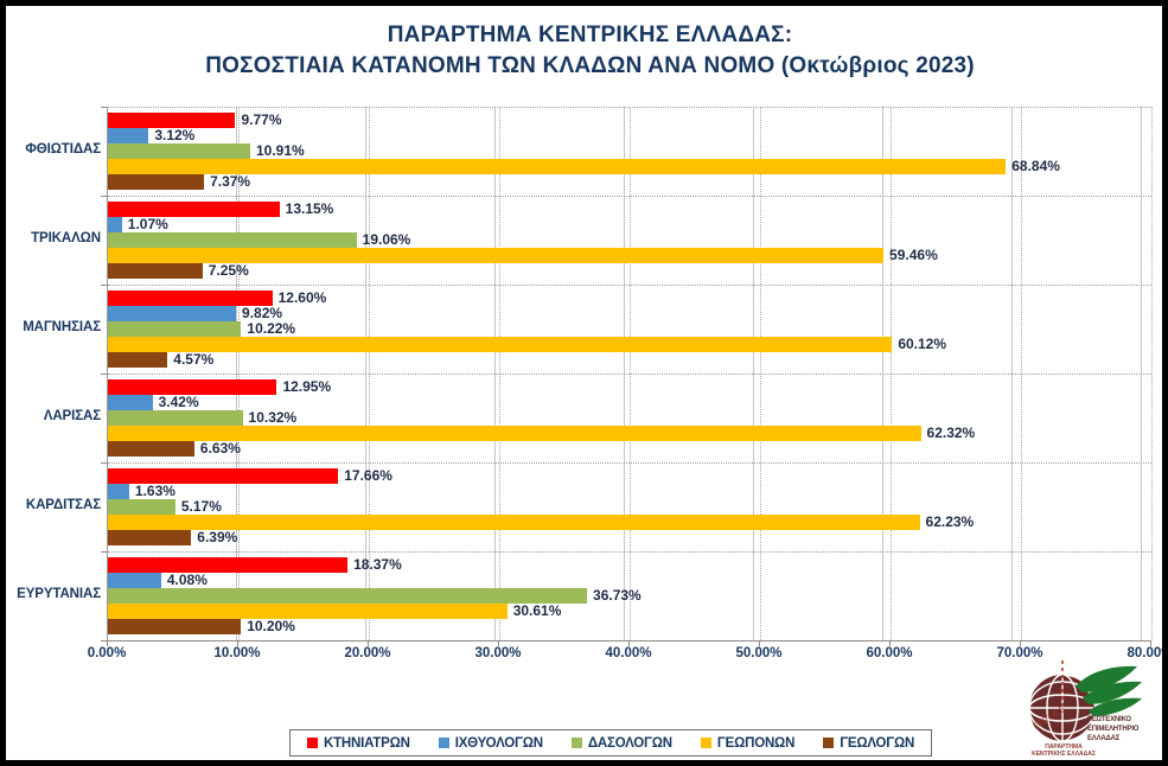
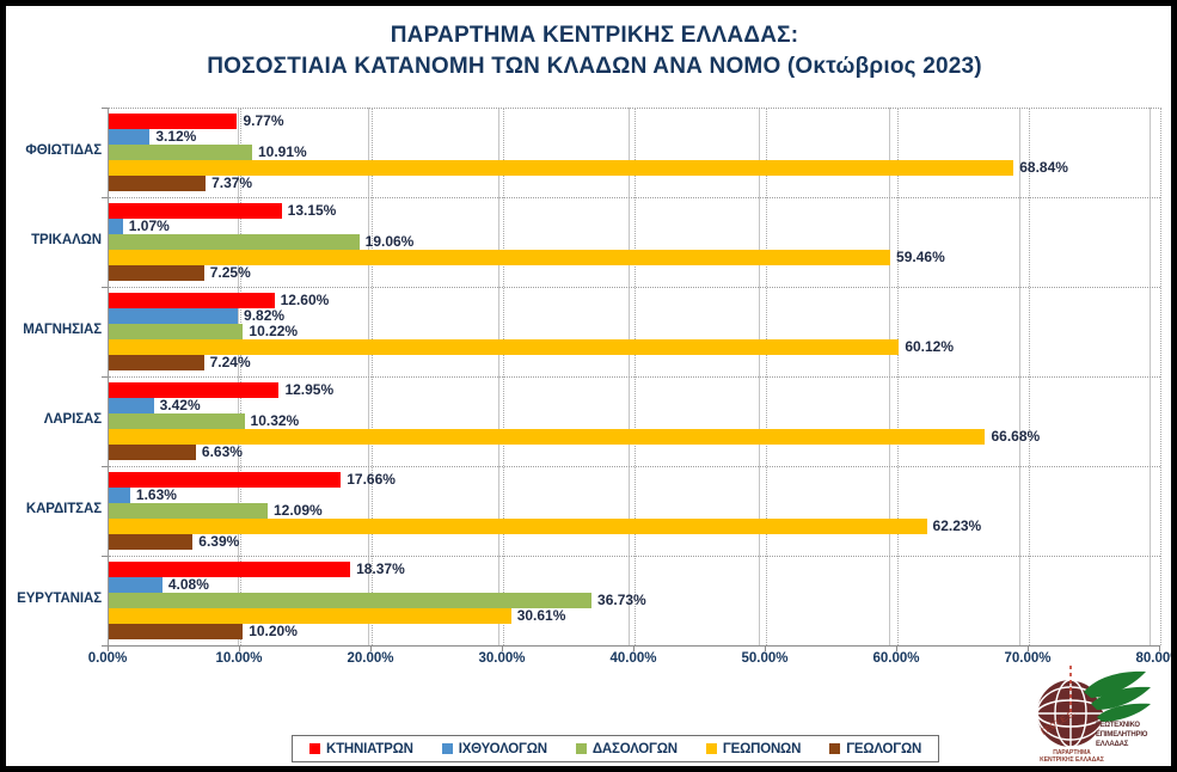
ΓΕΩΛΟΓΩΝ/ΜΑΓΝΗΣΙΑΣ: 4.57% -> 7.24%
ΓΕΩΠΟΝΩΝ/ΛΑΡΙΣΑΣ: 62.32% -> 66.68%
ΔΑΣΟΛΟΓΩΝ/ΚΑΡΔΙΤΣΑΣ: 5.17% -> 12.09%
